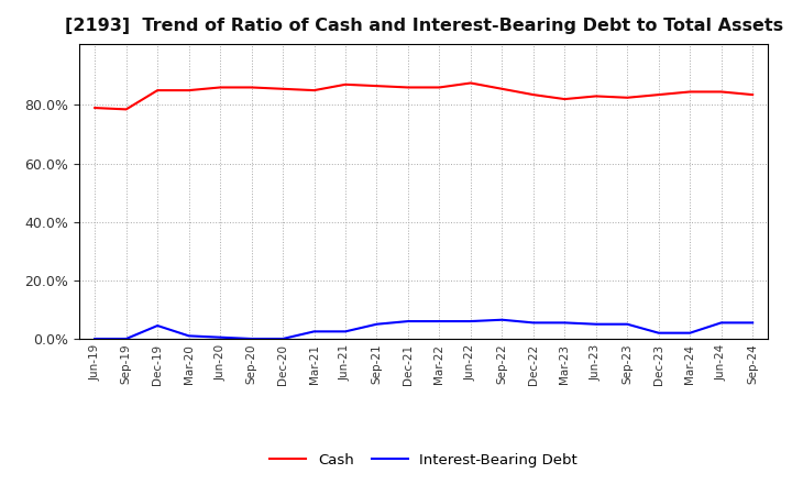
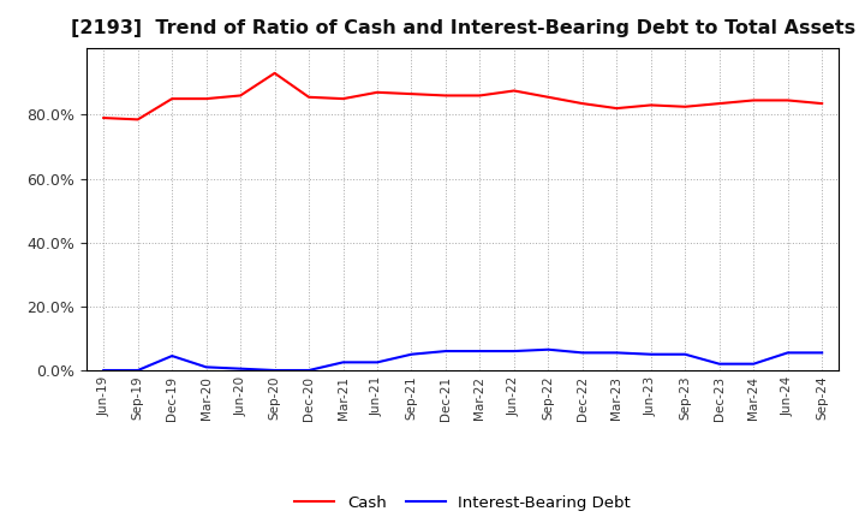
Cash/Sep-20: 86.0% -> 93.0%
